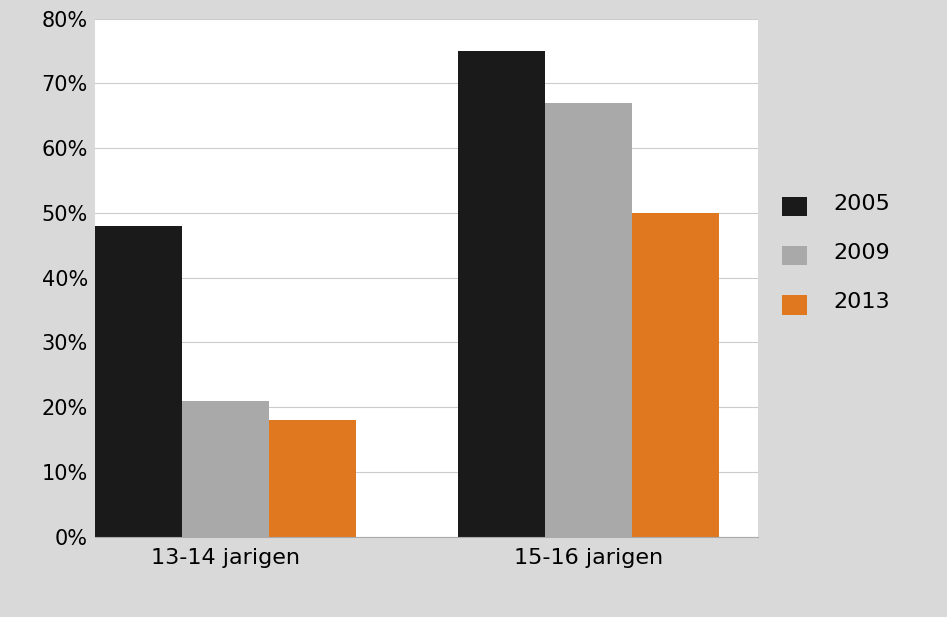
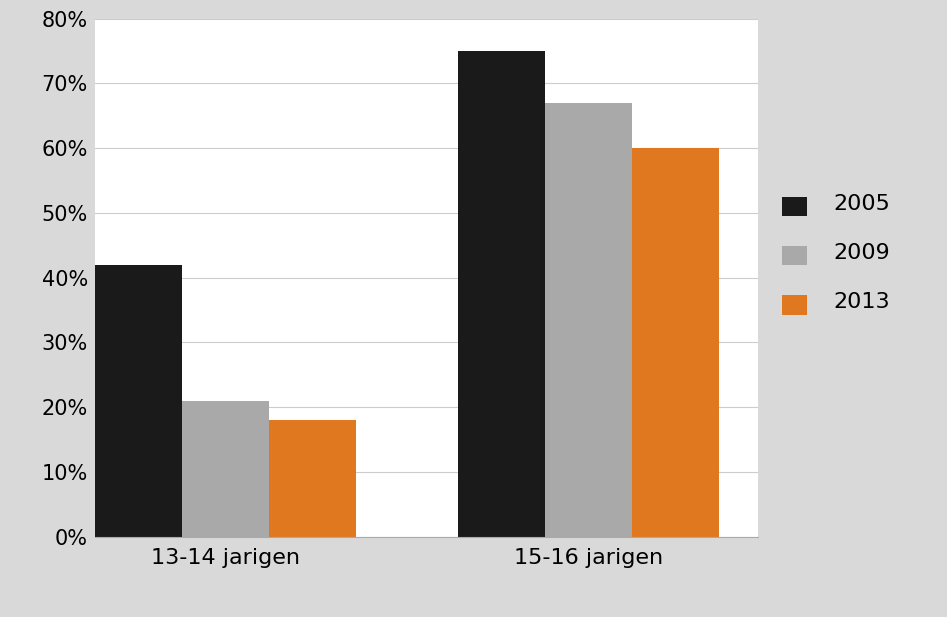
2005/13-14 jarigen: 48% -> 42%
2013/15-16 jarigen: 50% -> 60%
